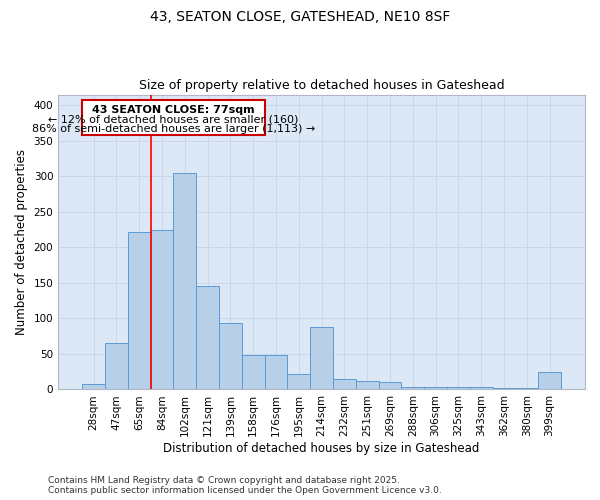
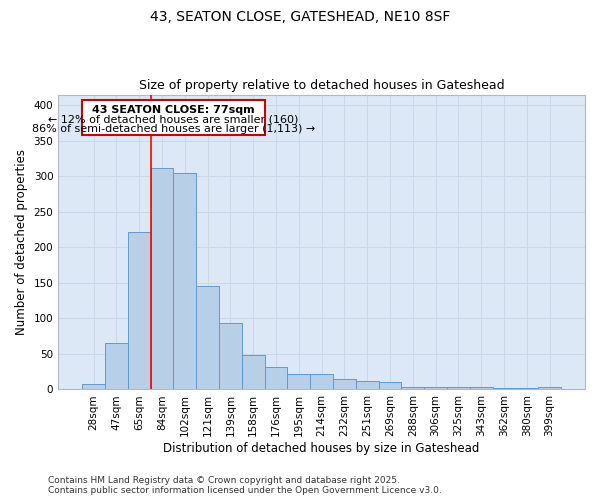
84sqm: 224 -> 311
176sqm: 48 -> 32
214sqm: 88 -> 22
399sqm: 24 -> 4
